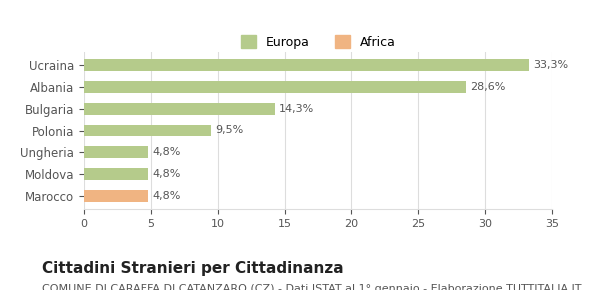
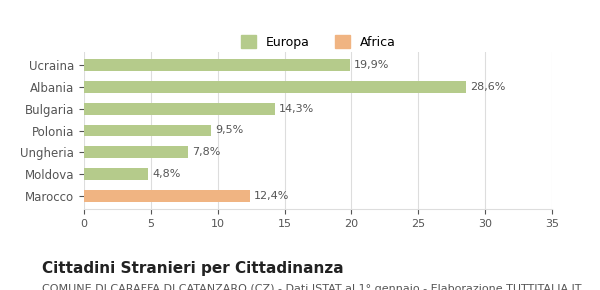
Ucraina: 33,3% -> 19,9%
Ungheria: 4,8% -> 7,8%
Marocco: 4,8% -> 12,4%
